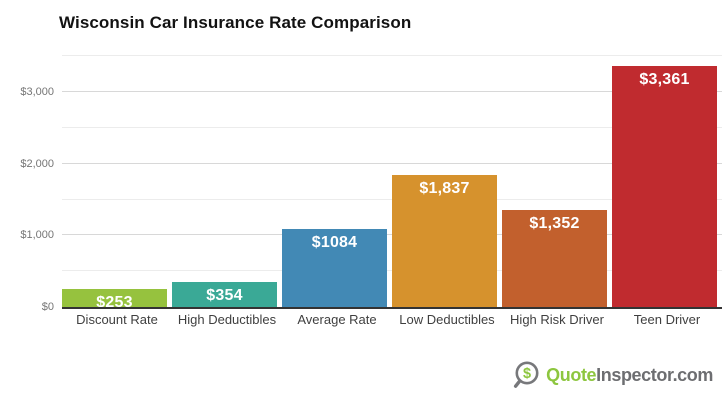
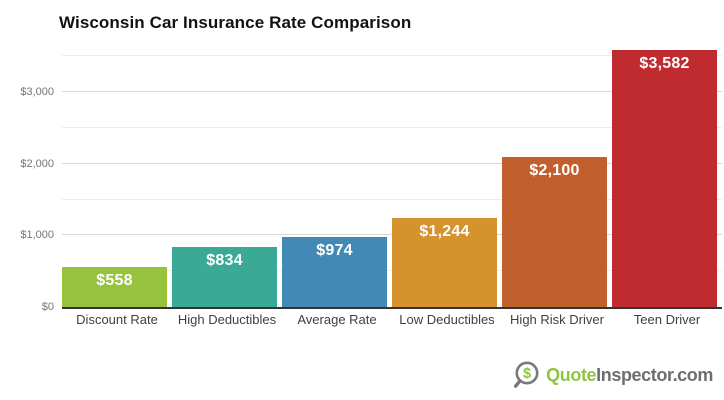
Discount Rate: $253 -> $558
High Deductibles: $354 -> $834
Average Rate: $1084 -> $974
Low Deductibles: $1,837 -> $1,244
High Risk Driver: $1,352 -> $2,100
Teen Driver: $3,361 -> $3,582
